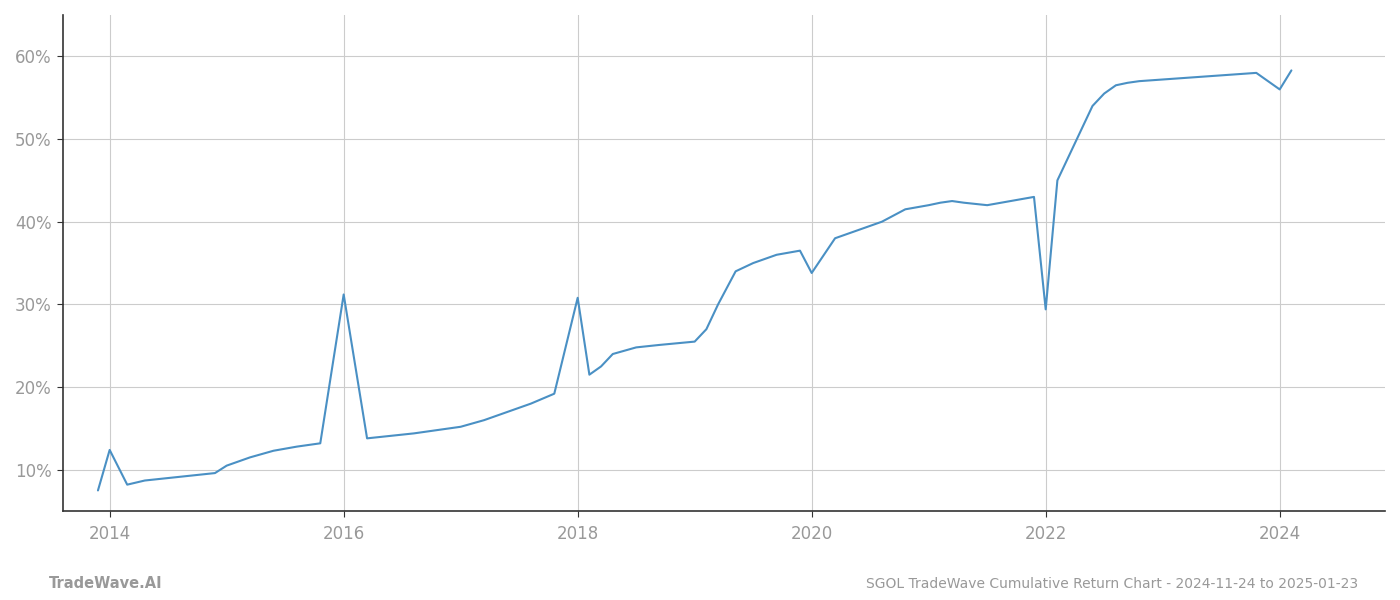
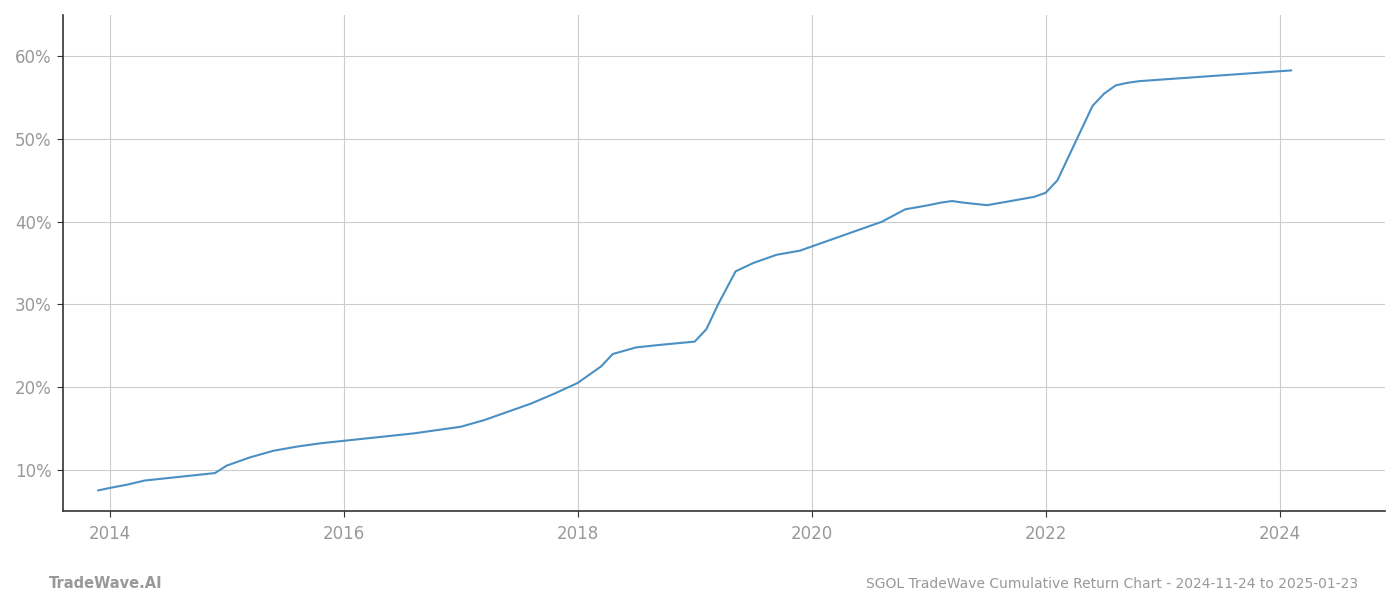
2014: 12.4% -> 7.8%
2016: 31.2% -> 13.5%
2018: 30.8% -> 20.5%
2020: 33.8% -> 37.0%
2022: 29.4% -> 43.5%
2024: 56.0% -> 58.2%
